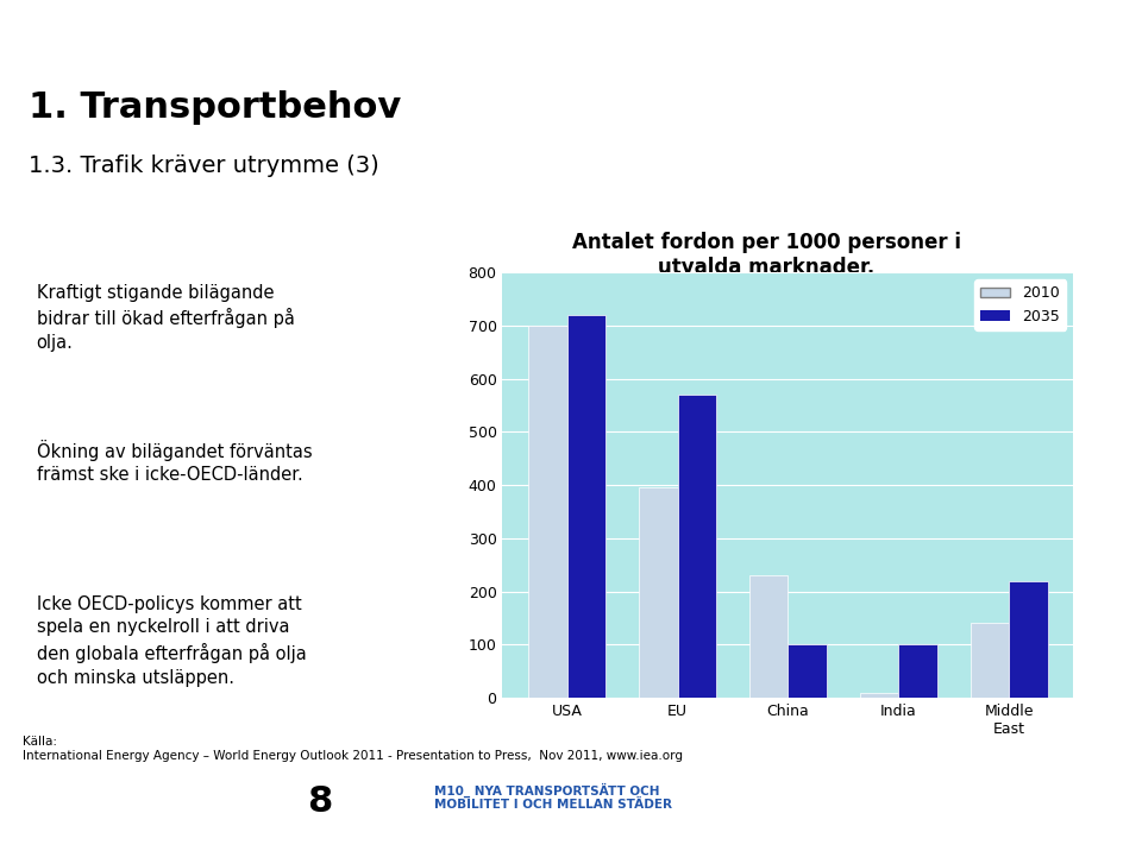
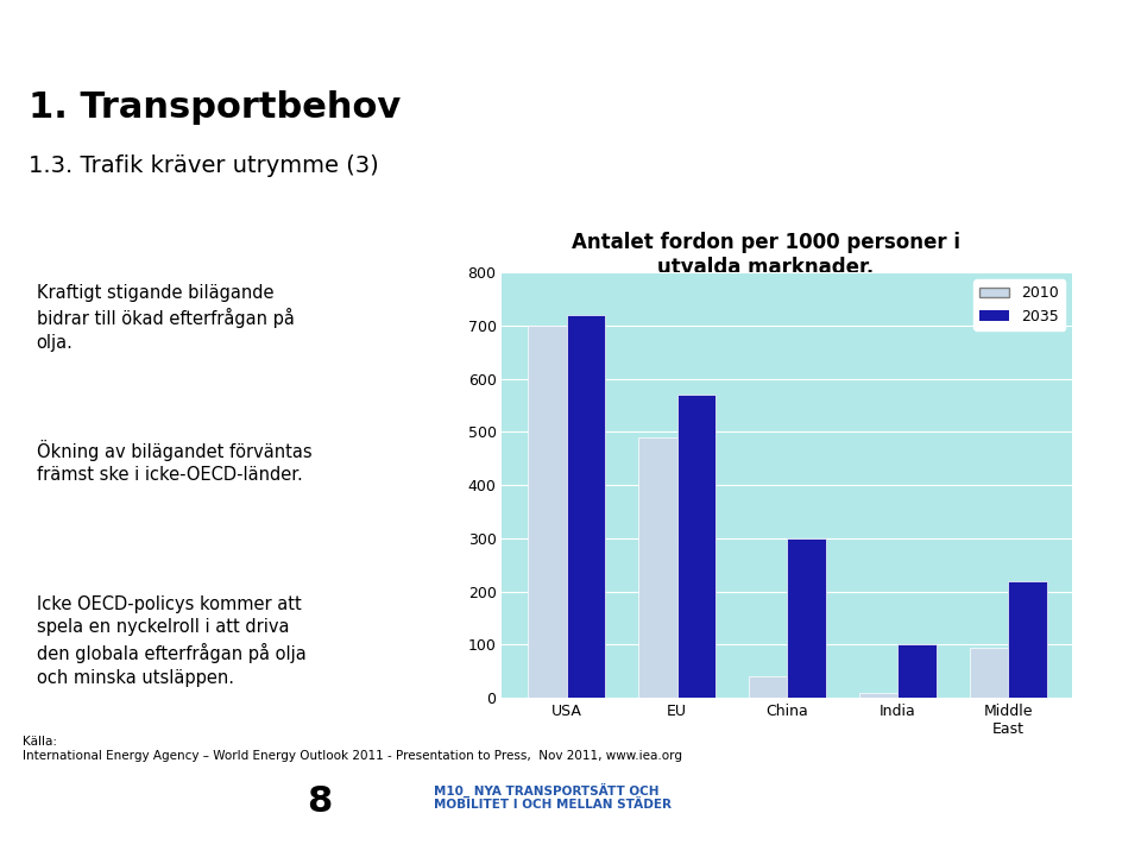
2010/EU: 395 -> 490
2010/China: 230 -> 40
2035/China: 100 -> 300
2010/Middle East: 140 -> 95
